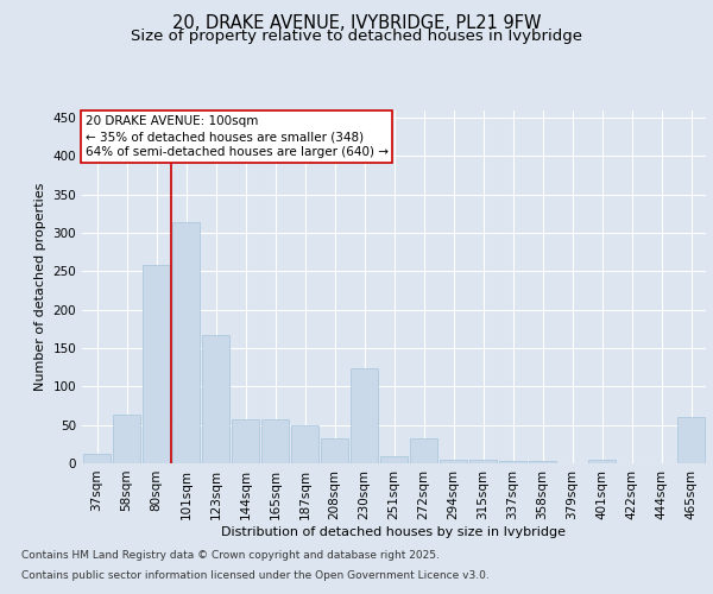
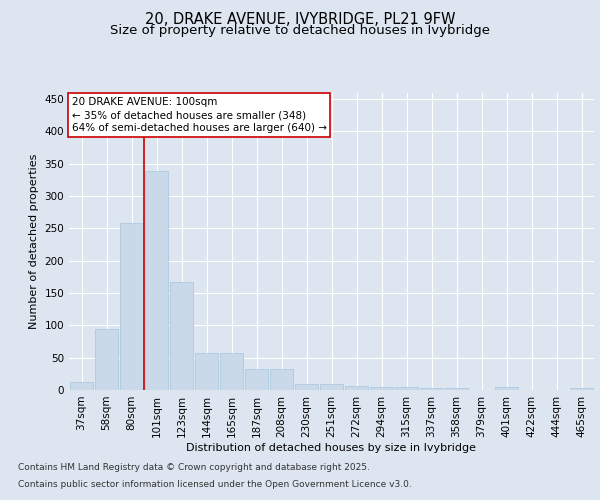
58sqm: 64 -> 94
101sqm: 314 -> 338
187sqm: 50 -> 33
230sqm: 124 -> 10
272sqm: 32 -> 6
465sqm: 60 -> 3
